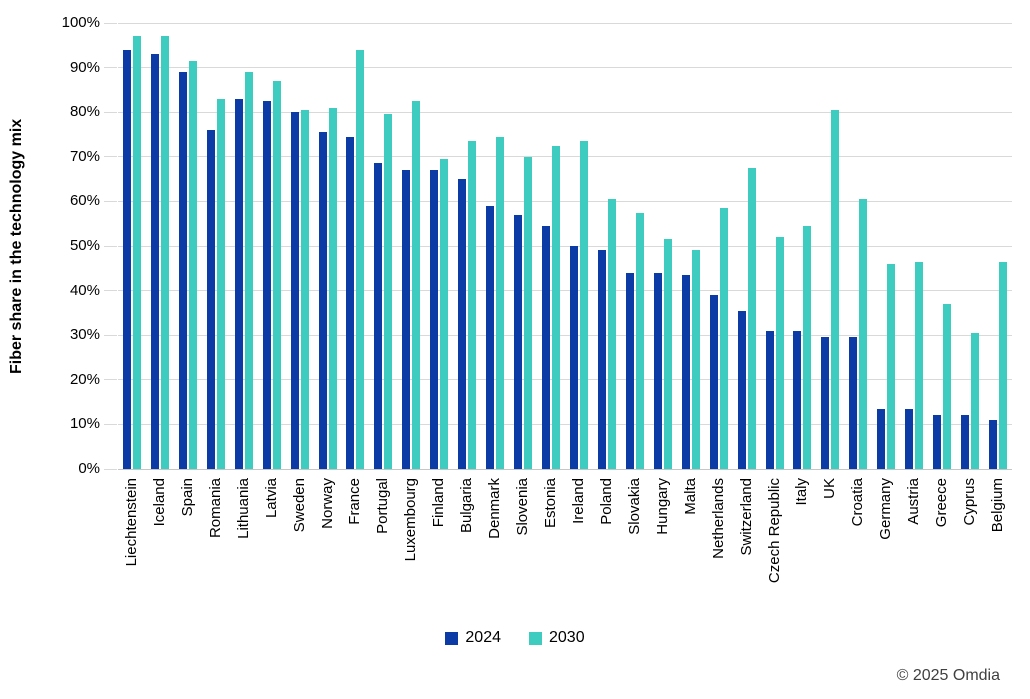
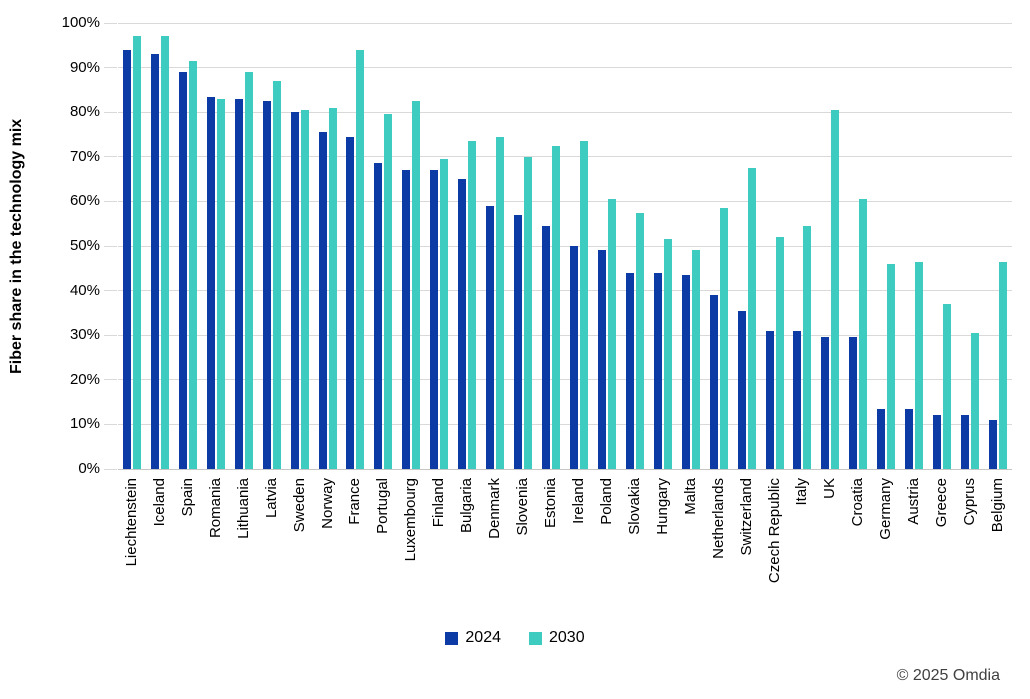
2024/Romania: 76% -> 84%
